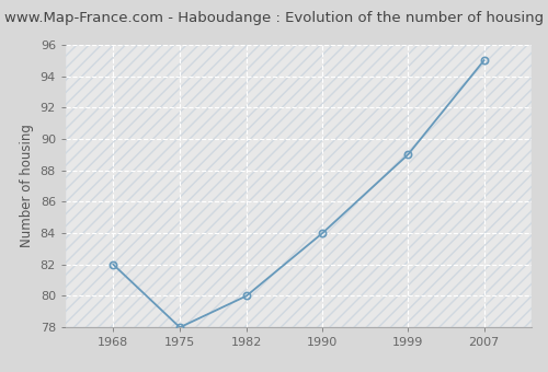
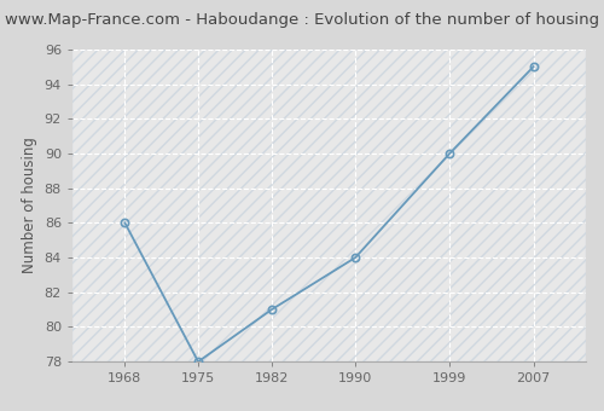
1968: 82 -> 86
1982: 80 -> 81
1999: 89 -> 90
